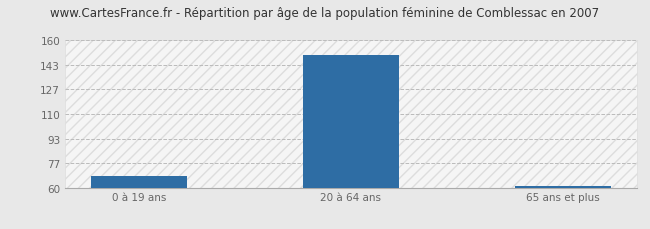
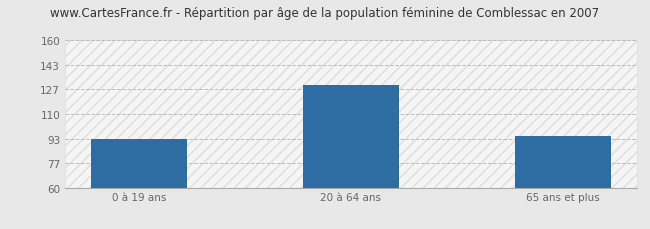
0 à 19 ans: 68 -> 93
20 à 64 ans: 150 -> 130
65 ans et plus: 61 -> 95
